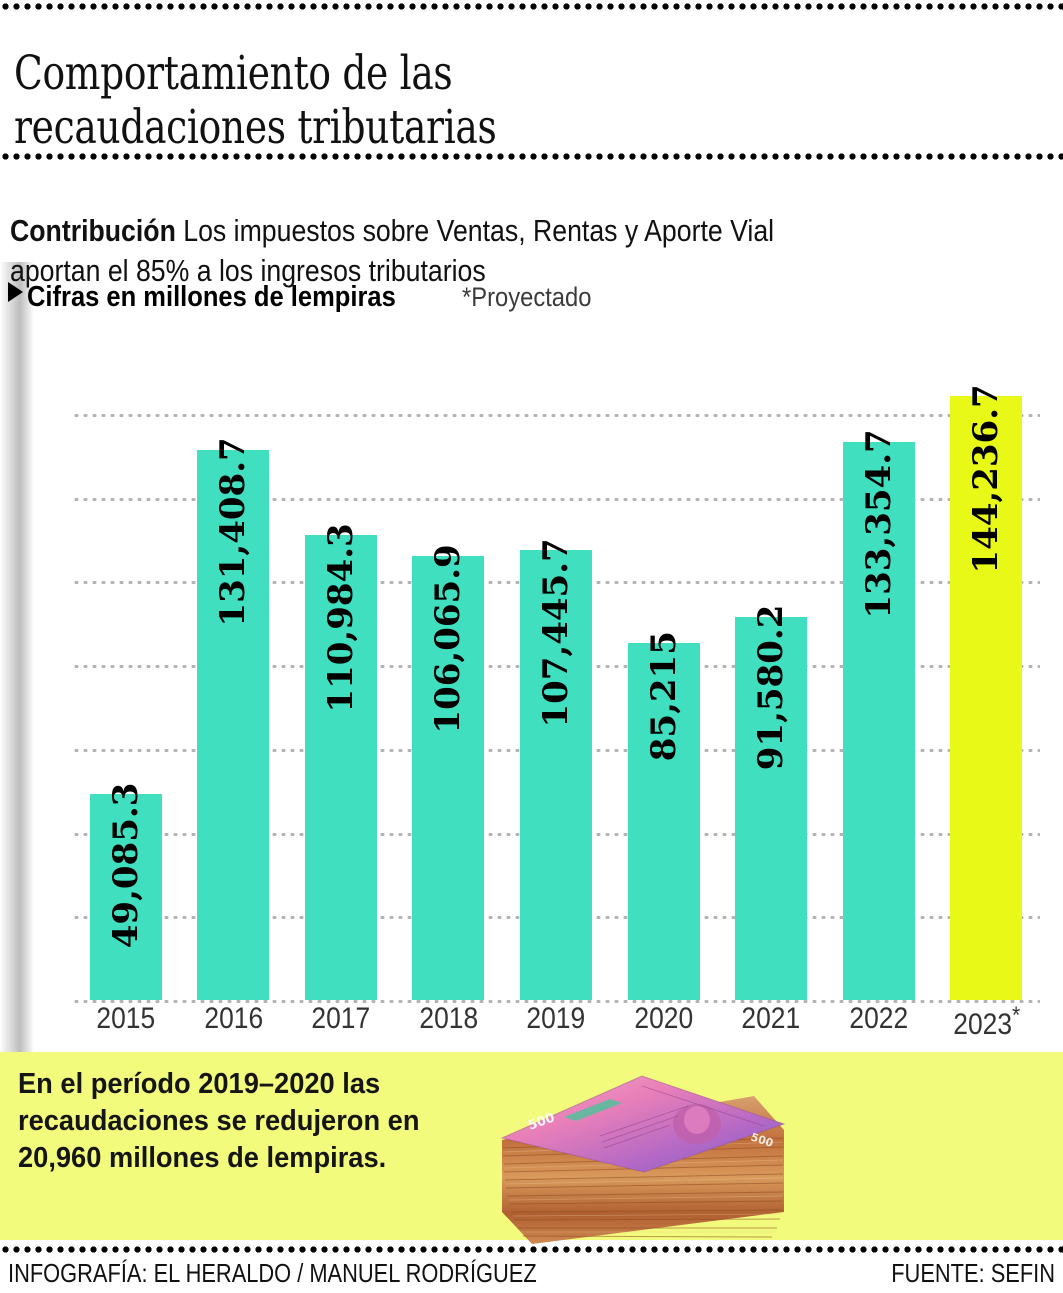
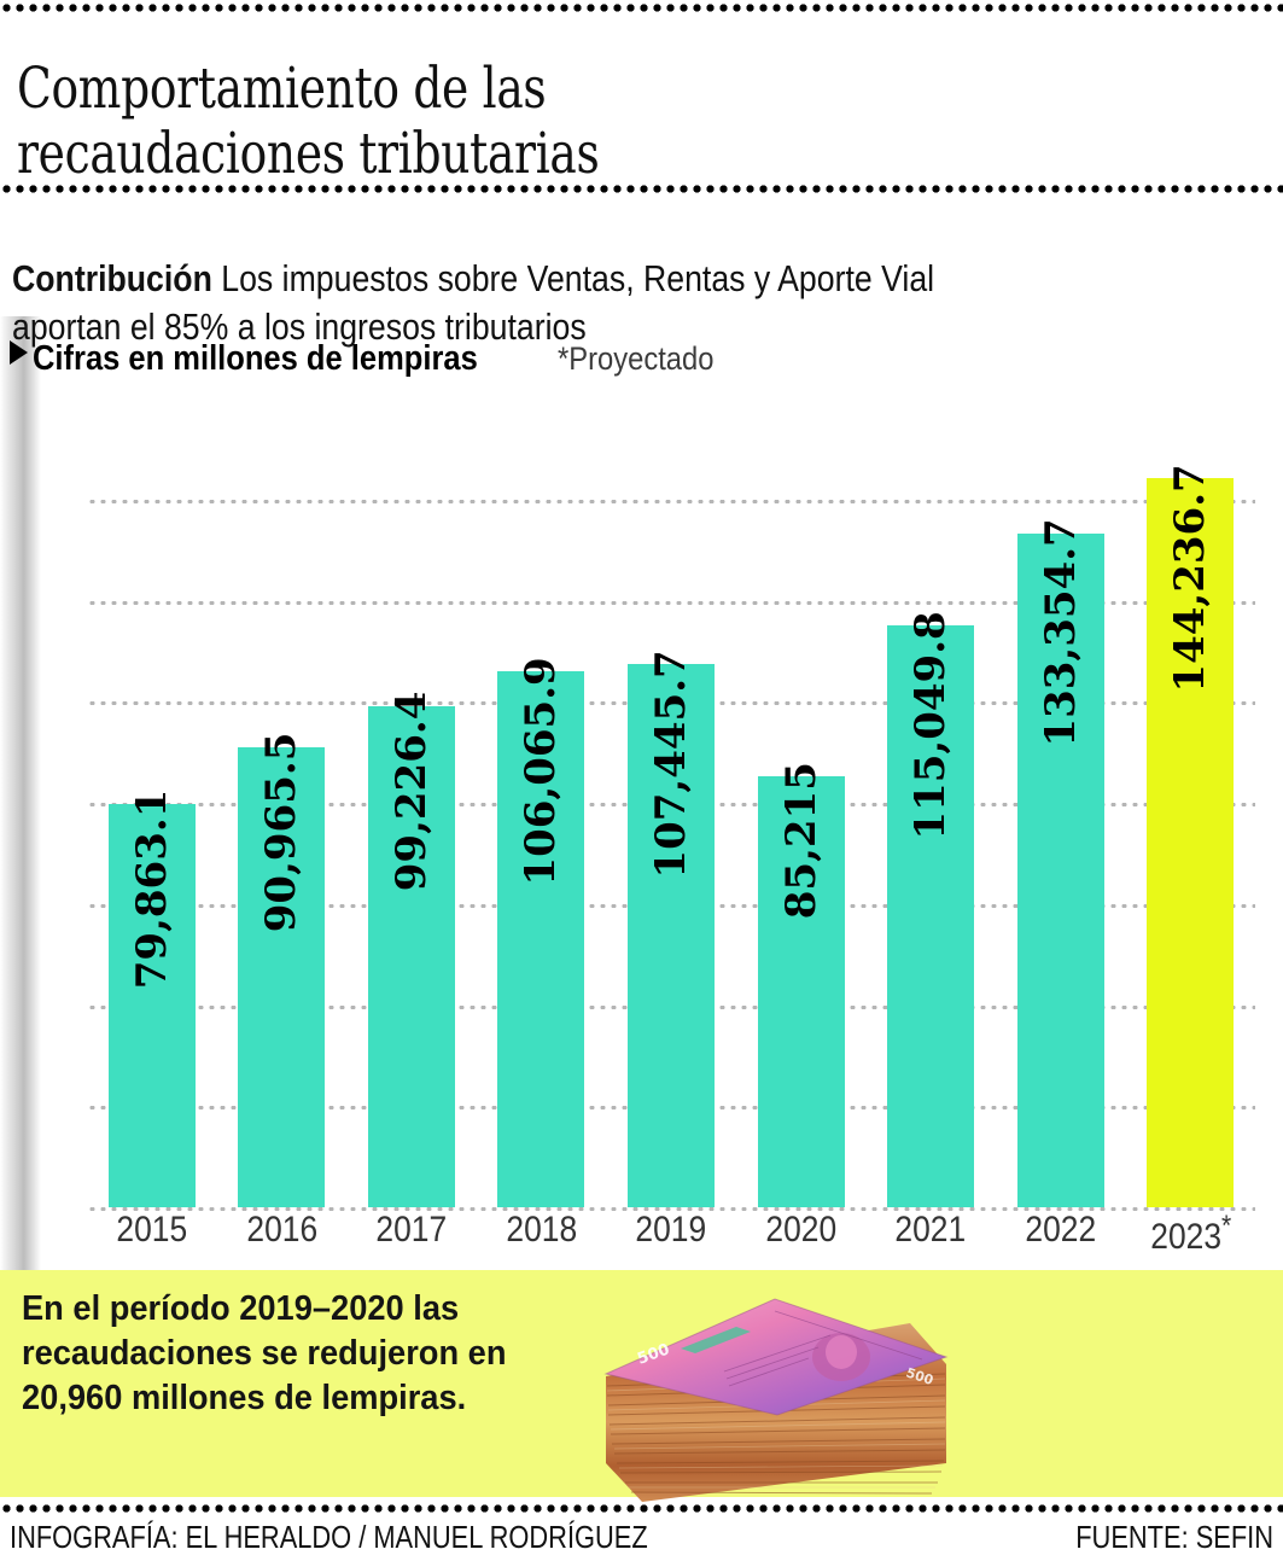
2015: 49,085.3 -> 79,863.1
2016: 131,408.7 -> 90,965.5
2017: 110,984.3 -> 99,226.4
2021: 91,580.2 -> 115,049.8
